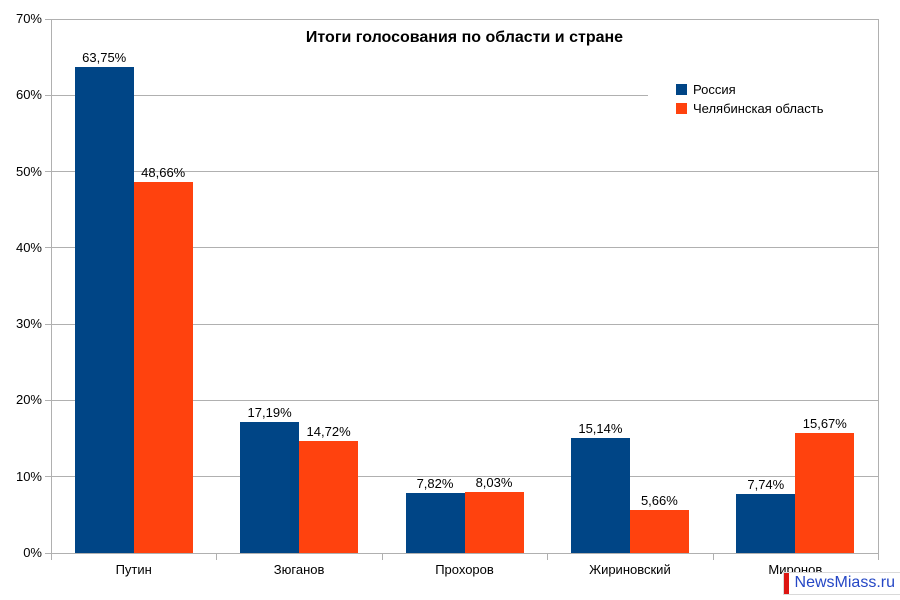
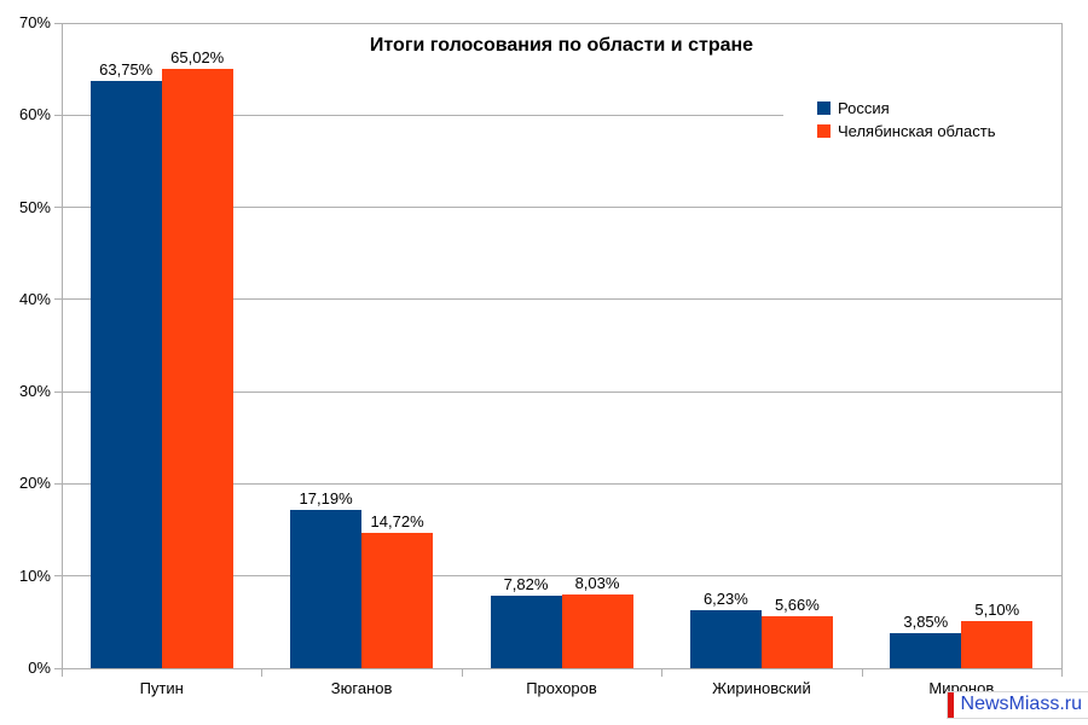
Челябинская область/Путин: 48,66% -> 65,02%
Россия/Жириновский: 15,14% -> 6,23%
Россия/Миронов: 7,74% -> 3,85%
Челябинская область/Миронов: 15,67% -> 5,10%
